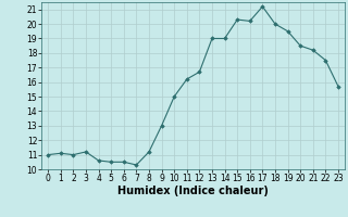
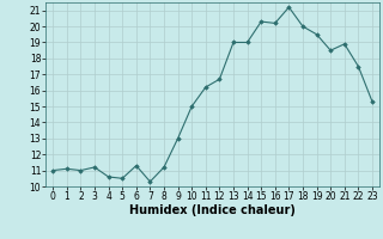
6: 10.5 -> 11.3
21: 18.2 -> 18.9
23: 15.7 -> 15.3
